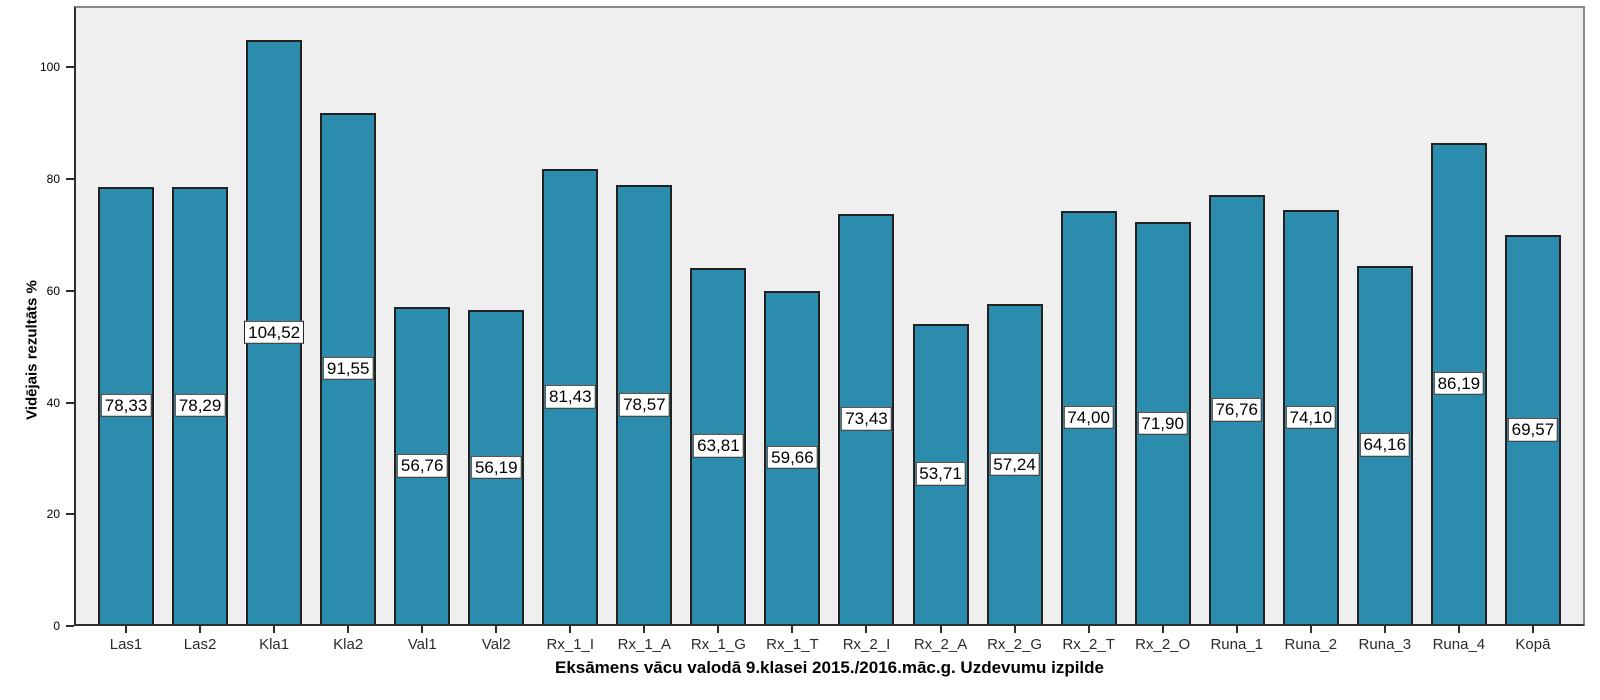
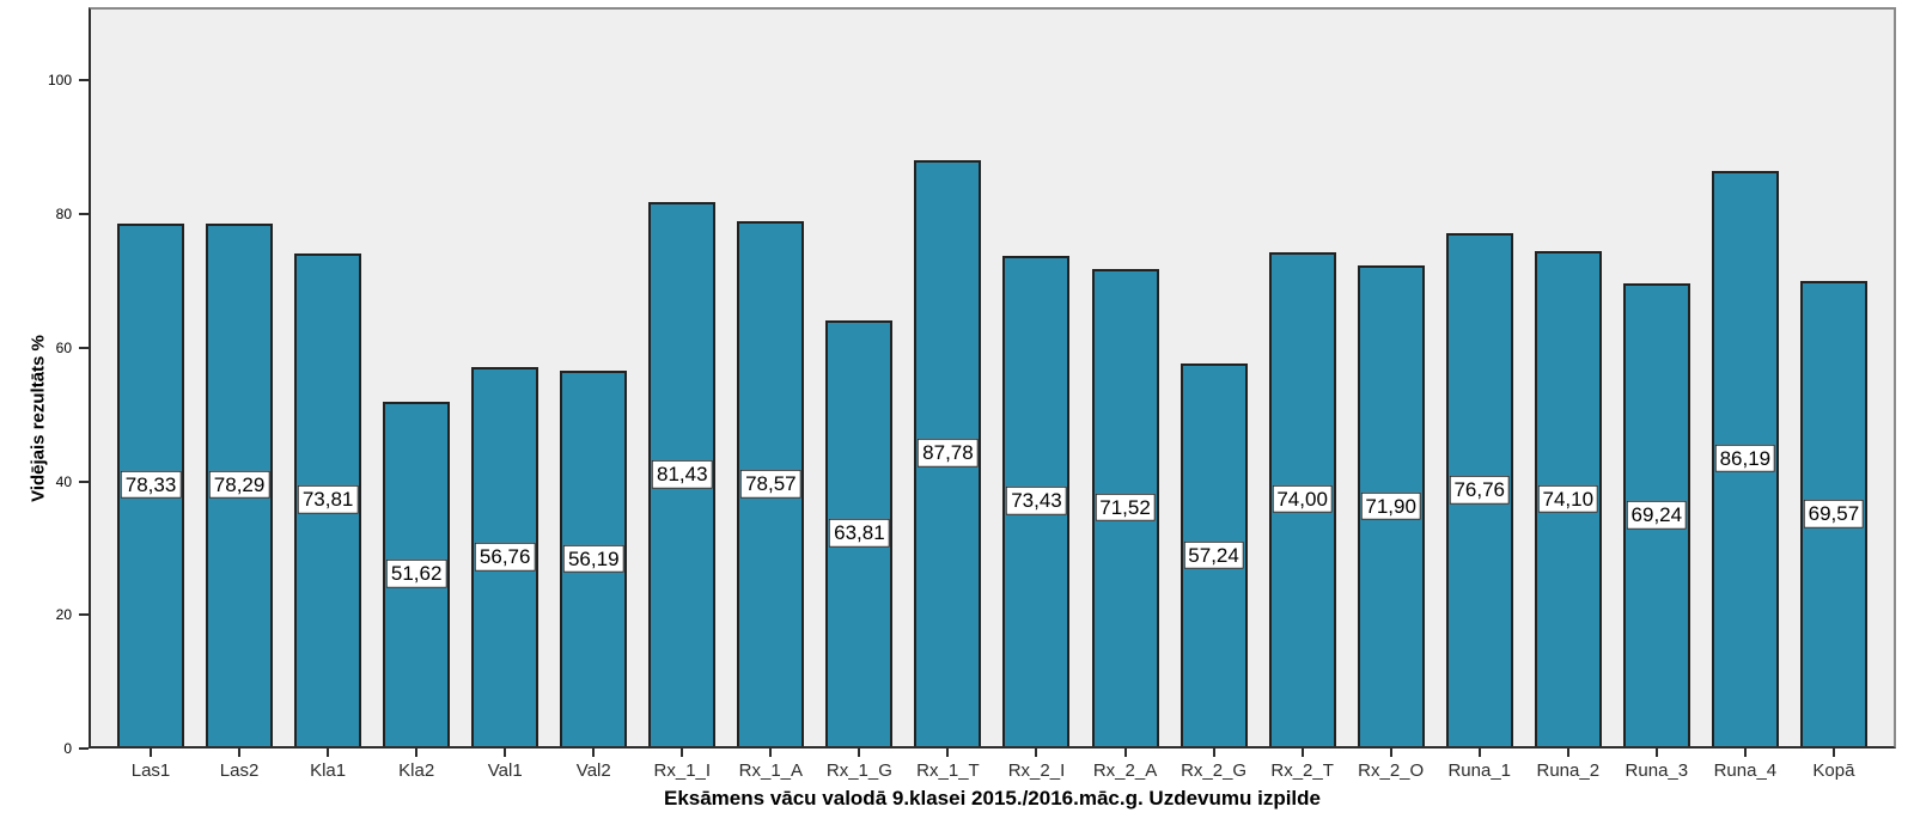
Kla1: 104,52 -> 73,81
Kla2: 91,55 -> 51,62
Rx_1_T: 59,66 -> 87,78
Rx_2_A: 53,71 -> 71,52
Runa_3: 64,16 -> 69,24
